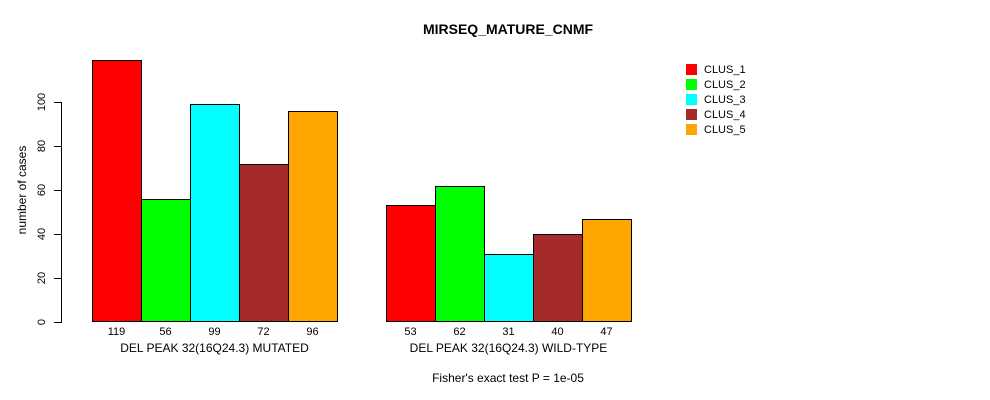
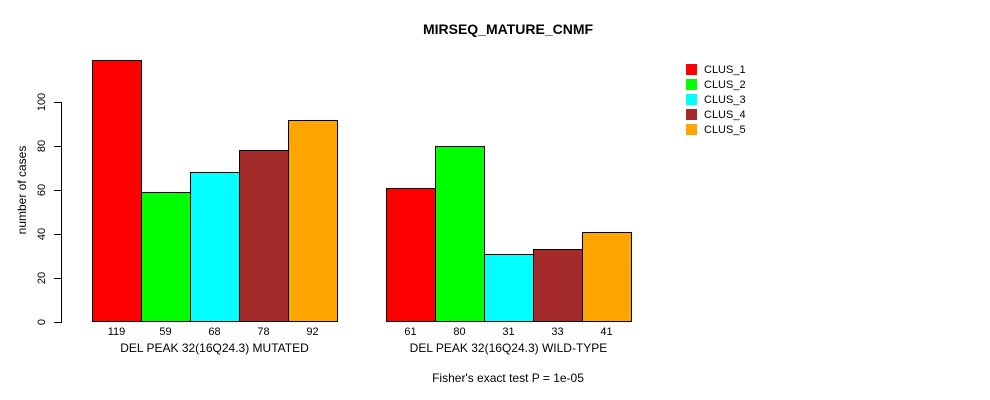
CLUS_2/DEL PEAK 32(16Q24.3) MUTATED: 56 -> 59
CLUS_3/DEL PEAK 32(16Q24.3) MUTATED: 99 -> 68
CLUS_4/DEL PEAK 32(16Q24.3) MUTATED: 72 -> 78
CLUS_5/DEL PEAK 32(16Q24.3) MUTATED: 96 -> 92
CLUS_1/DEL PEAK 32(16Q24.3) WILD-TYPE: 53 -> 61
CLUS_2/DEL PEAK 32(16Q24.3) WILD-TYPE: 62 -> 80
CLUS_4/DEL PEAK 32(16Q24.3) WILD-TYPE: 40 -> 33
CLUS_5/DEL PEAK 32(16Q24.3) WILD-TYPE: 47 -> 41
